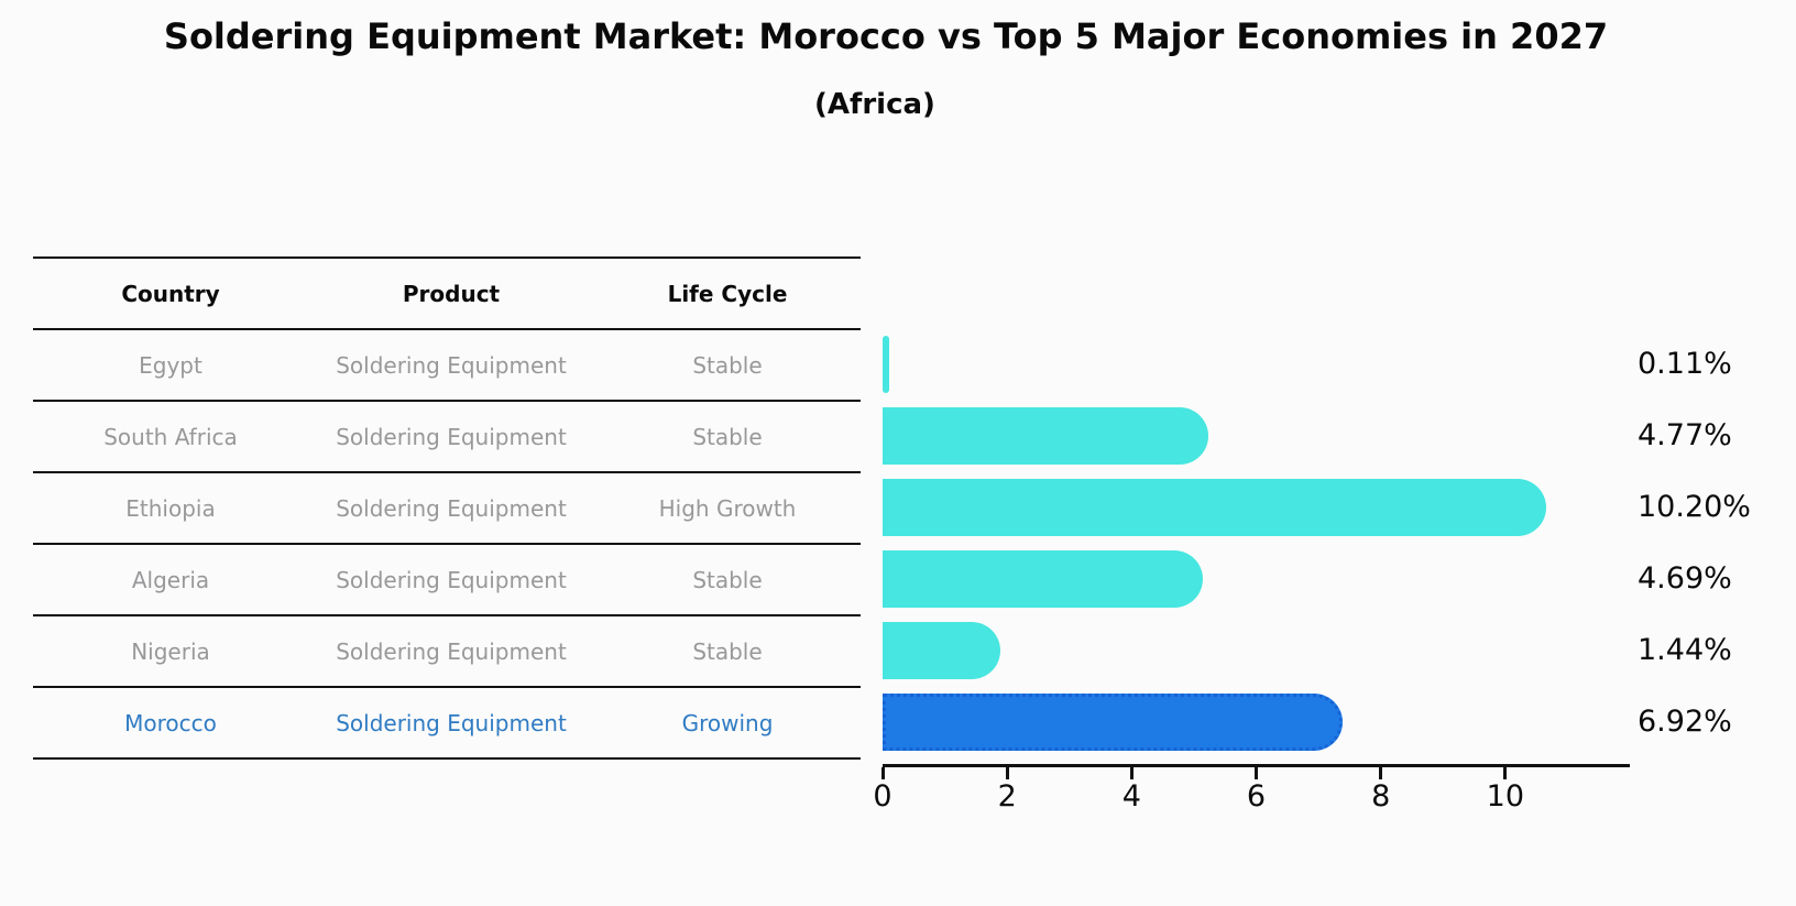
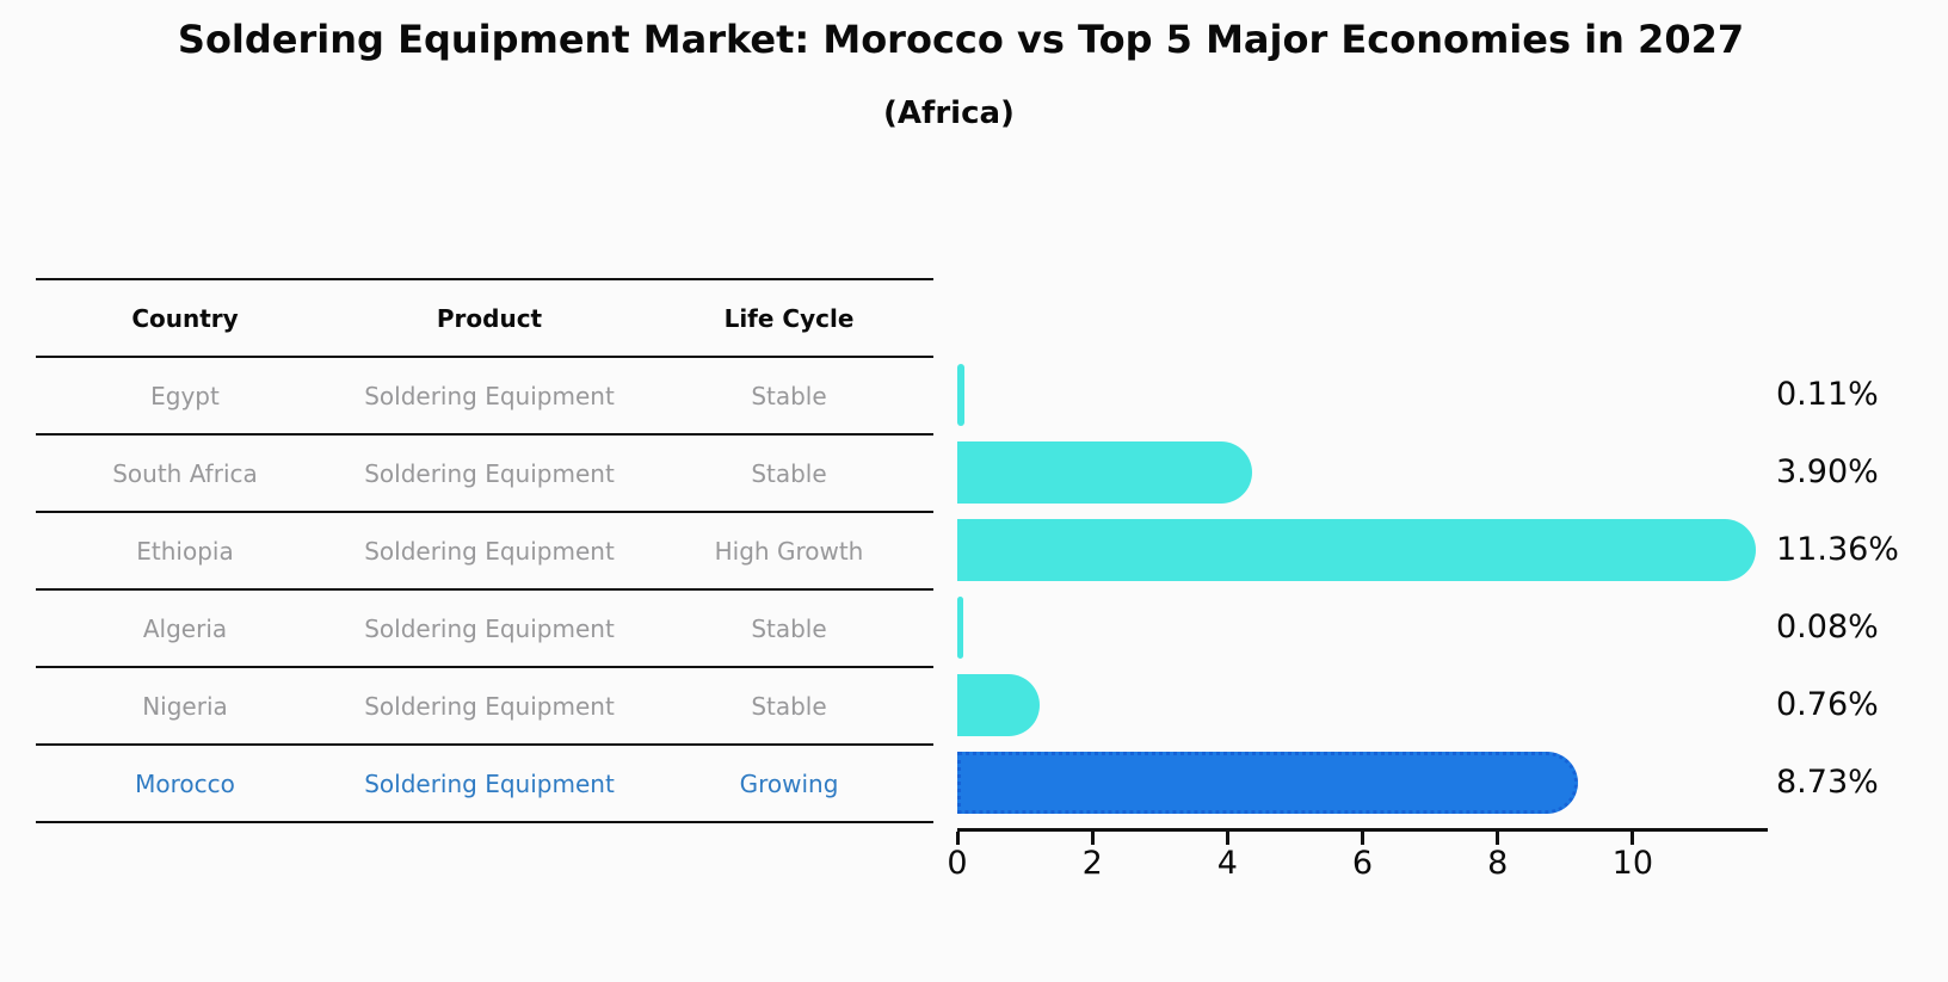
South Africa: 4.77% -> 3.90%
Ethiopia: 10.20% -> 11.36%
Algeria: 4.69% -> 0.08%
Nigeria: 1.44% -> 0.76%
Morocco: 6.92% -> 8.73%
